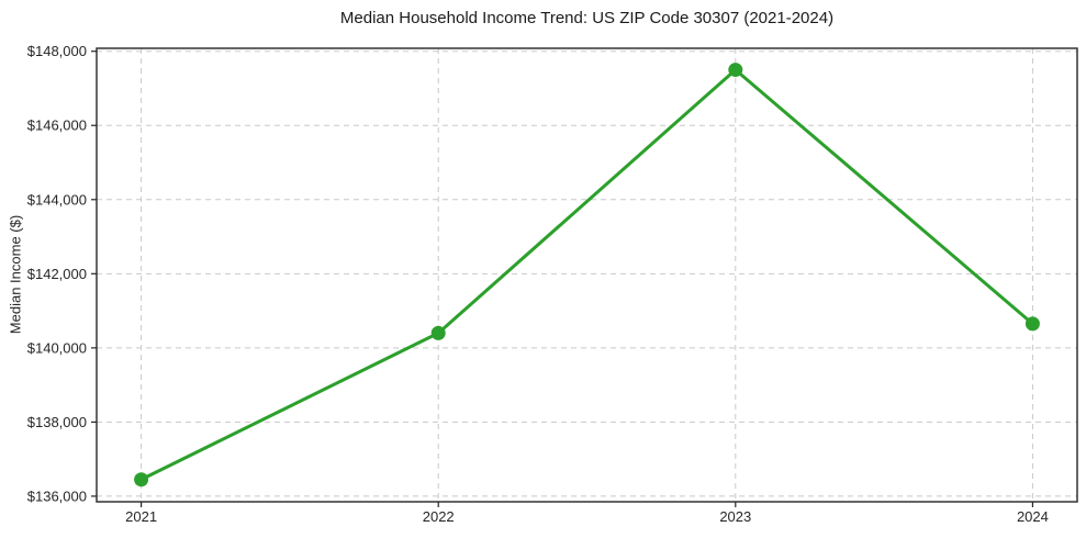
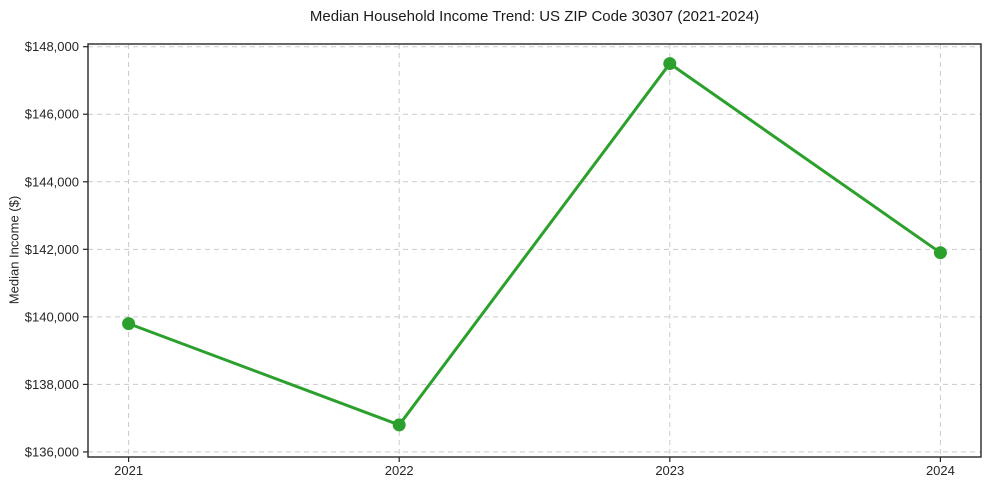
2021: $136400 -> $139800
2022: $140400 -> $136800
2024: $140600 -> $141900
